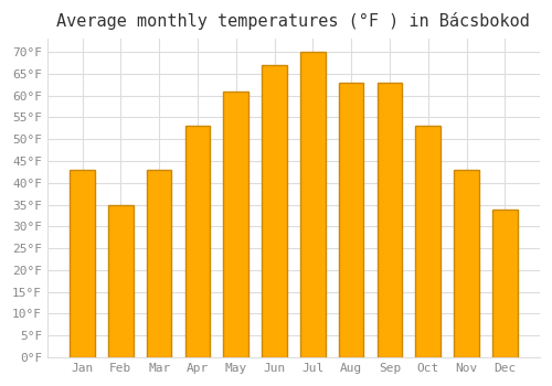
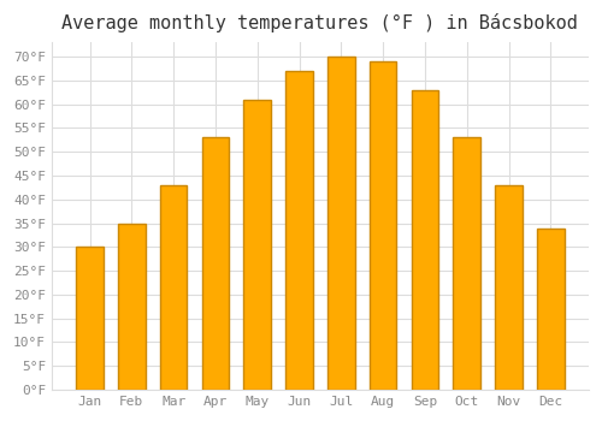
Jan: 43°F -> 30°F
Aug: 63°F -> 69°F
